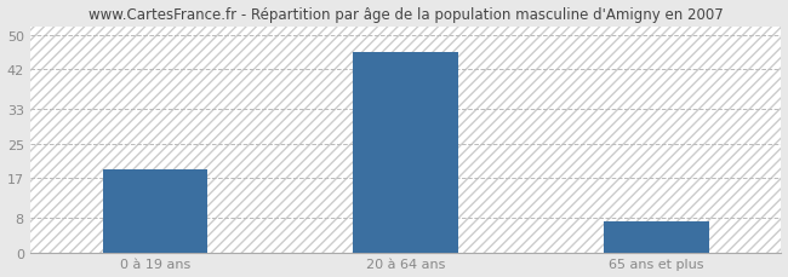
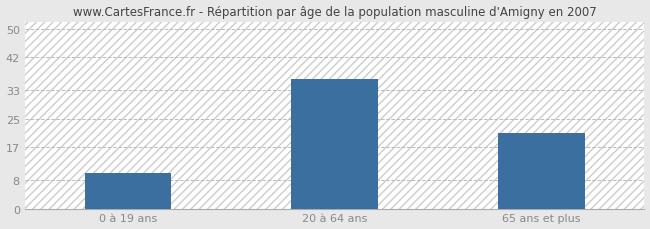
0 à 19 ans: 19 -> 10
20 à 64 ans: 46 -> 36
65 ans et plus: 7 -> 21
